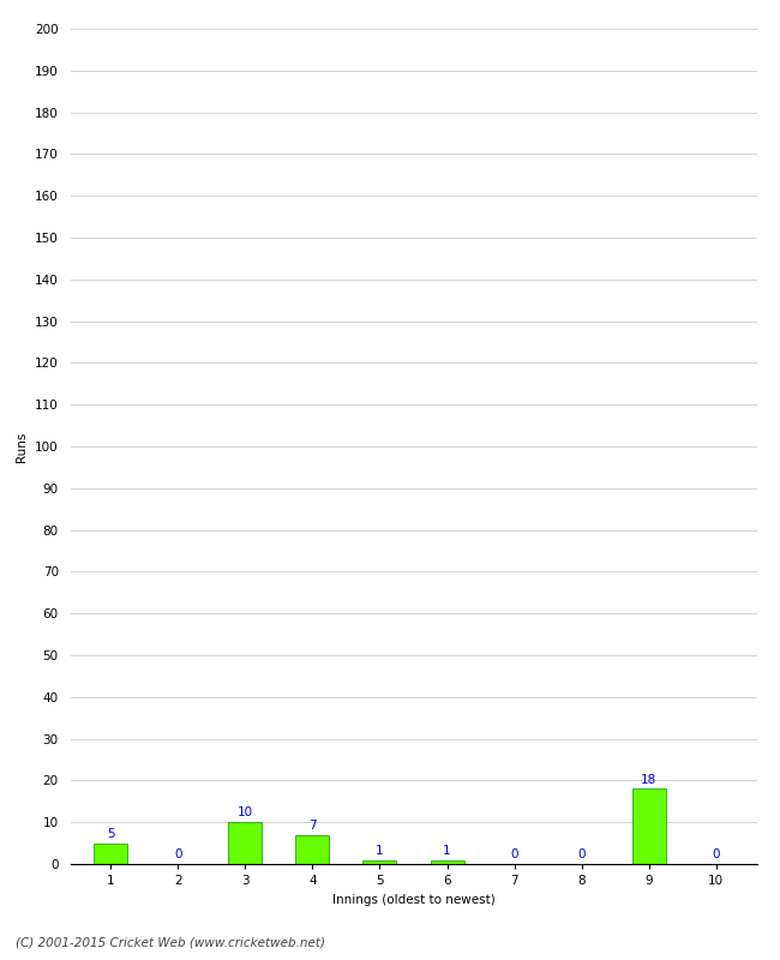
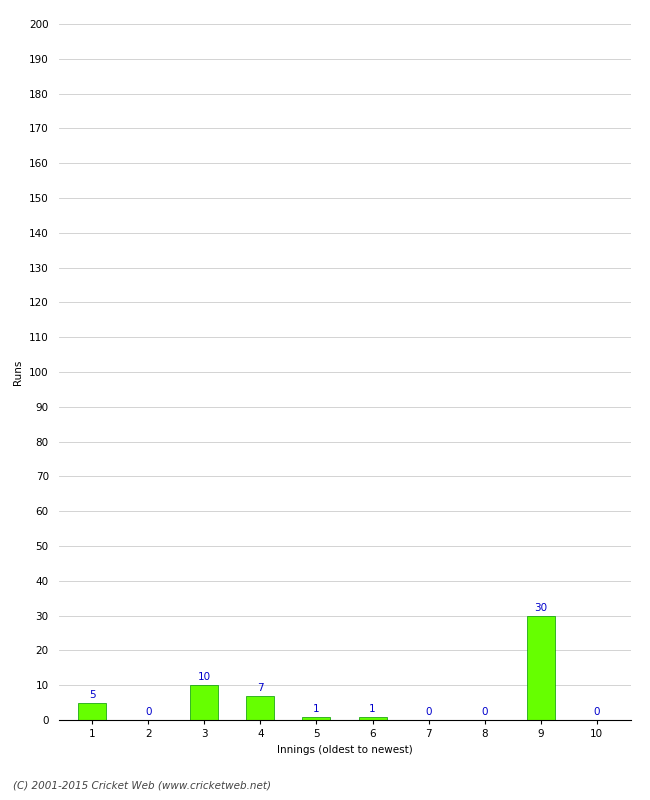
9: 18 -> 30
